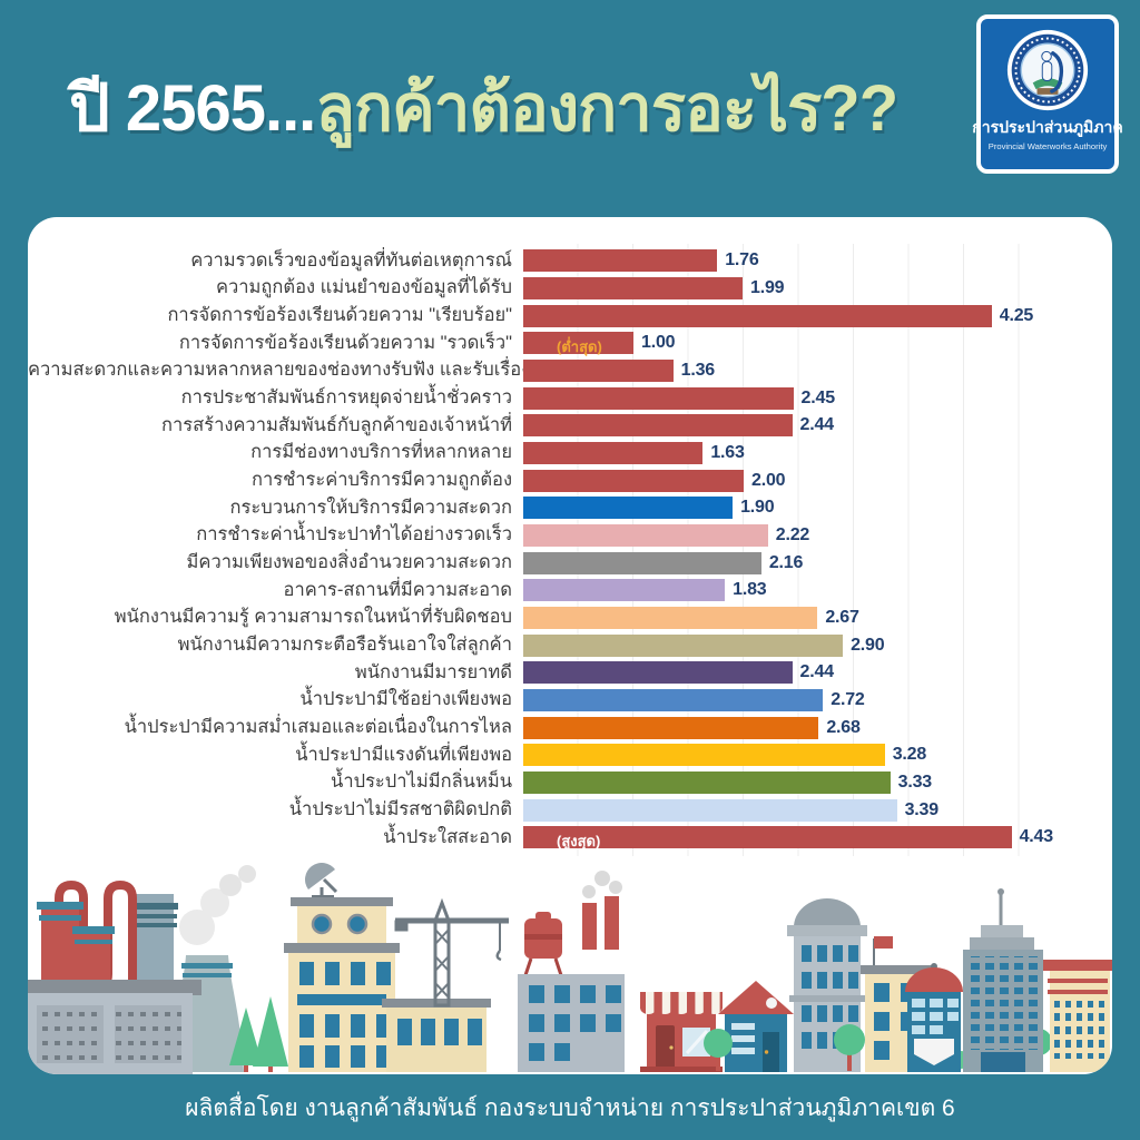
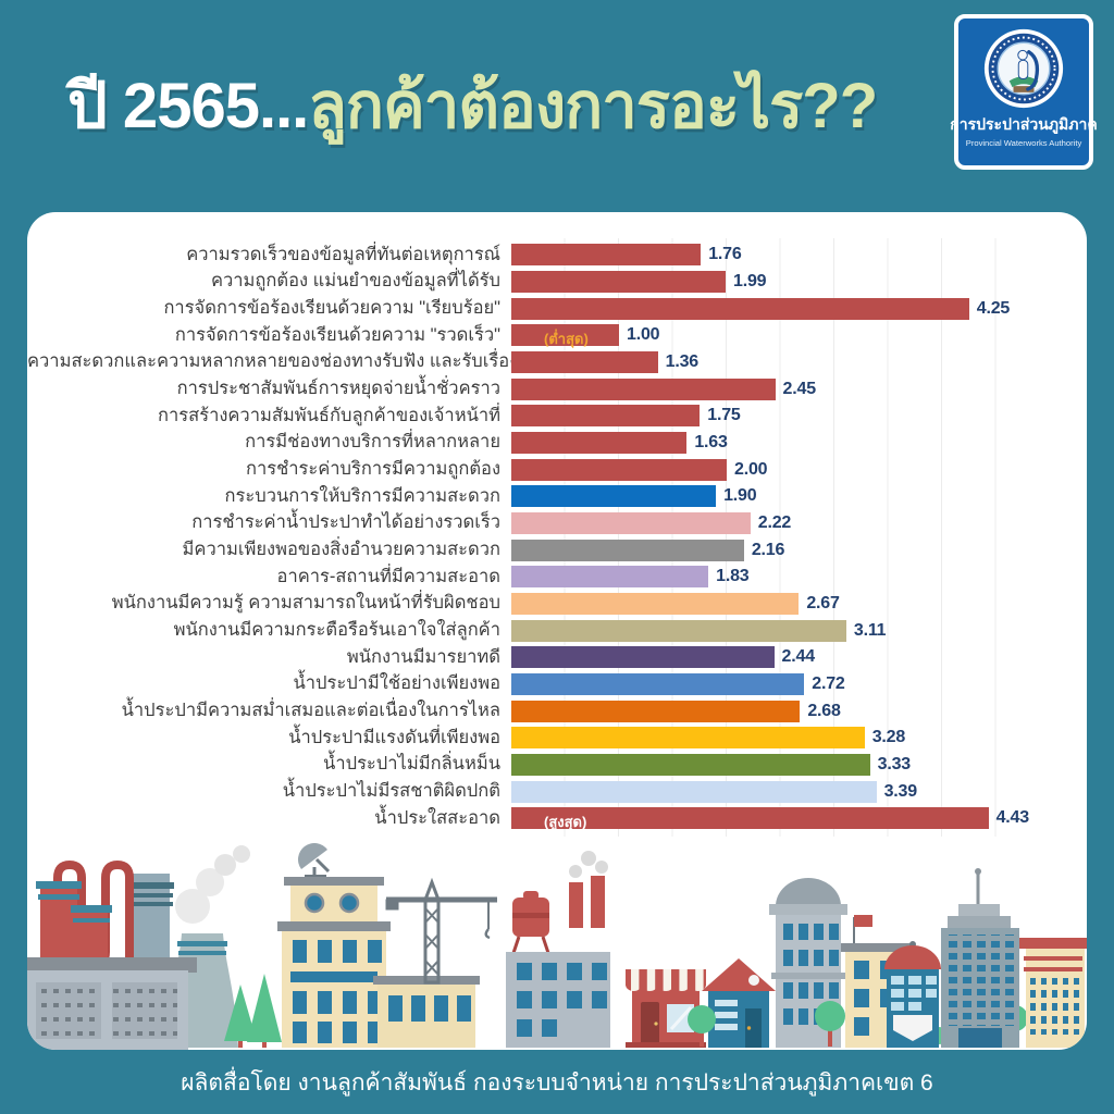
การสร้างความสัมพันธ์กับลูกค้าของเจ้าหน้าที่: 2.44 -> 1.75
พนักงานมีความกระตือรือร้นเอาใจใส่ลูกค้า: 2.90 -> 3.11
